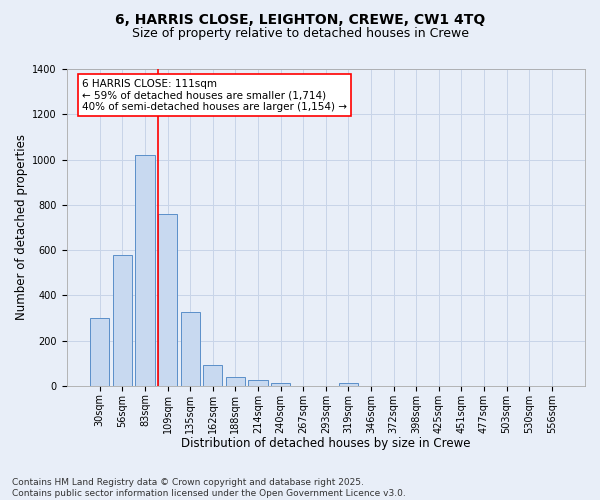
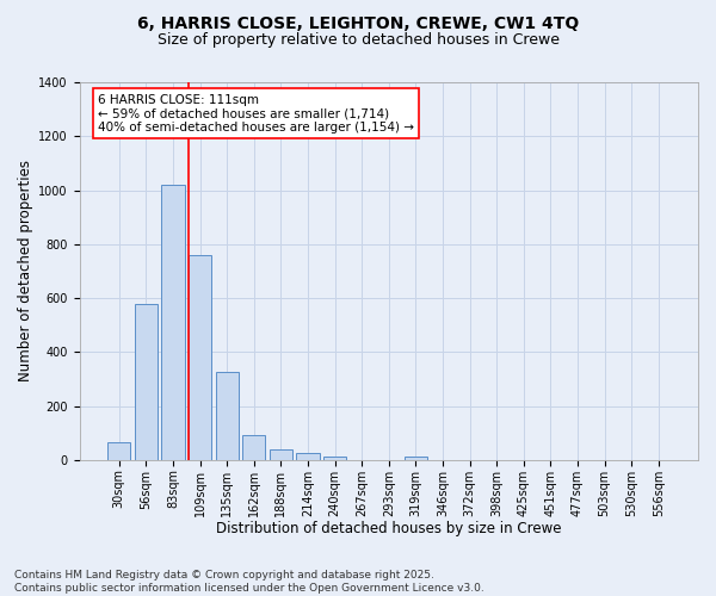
30sqm: 300 -> 65
